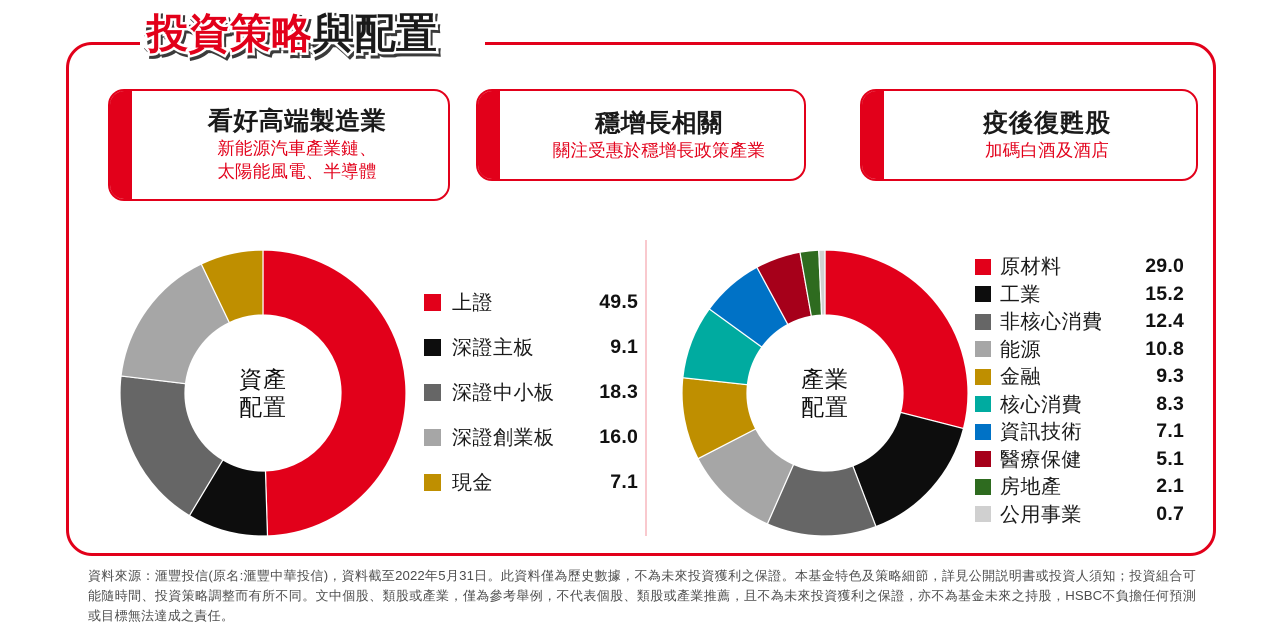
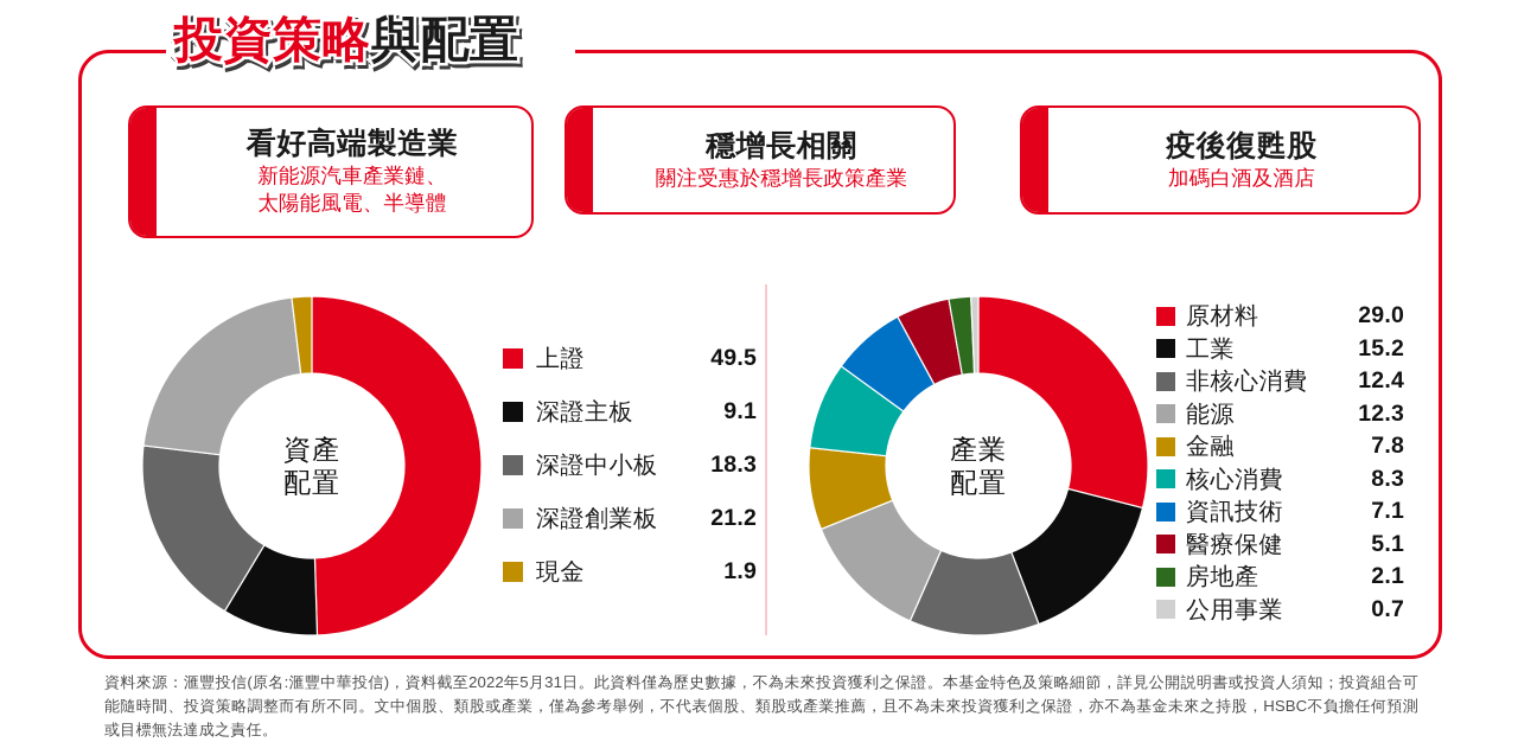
資產配置/深證創業板: 16.0 -> 21.2
資產配置/現金: 7.1 -> 1.9
產業配置/能源: 10.8 -> 12.3
產業配置/金融: 9.3 -> 7.8
